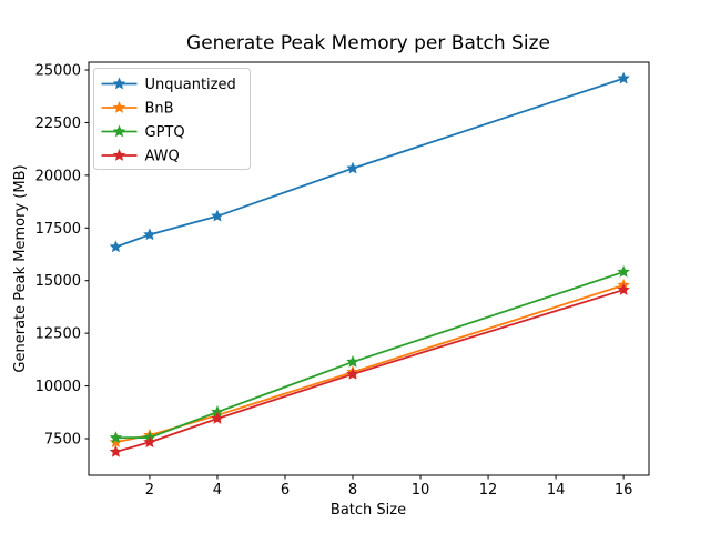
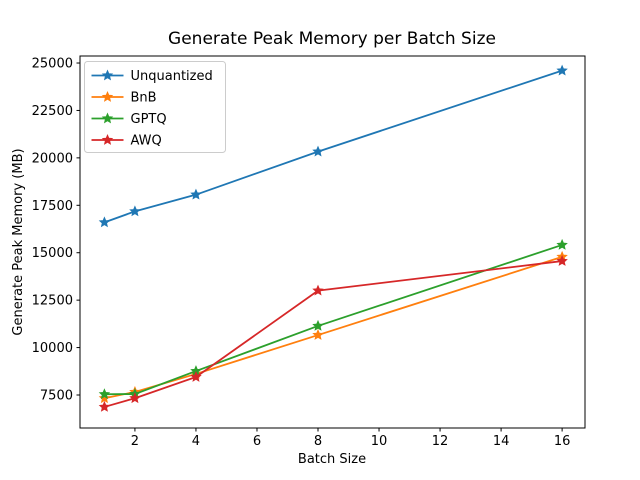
AWQ/8: 10600 -> 13000
